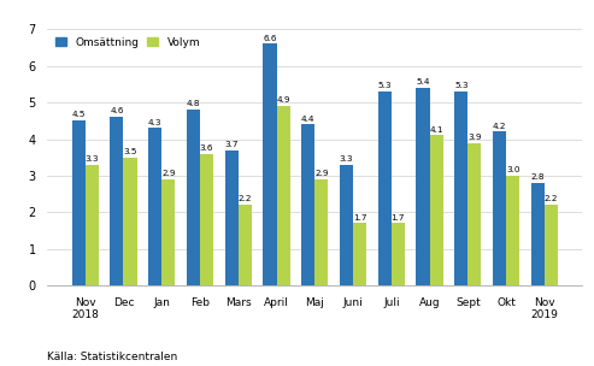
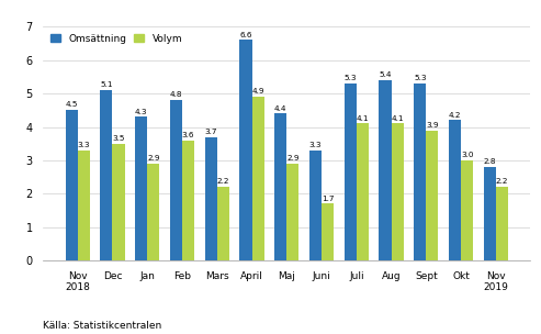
Omsättning/Dec: 4.6 -> 5.1
Volym/Juli: 1.7 -> 4.1
